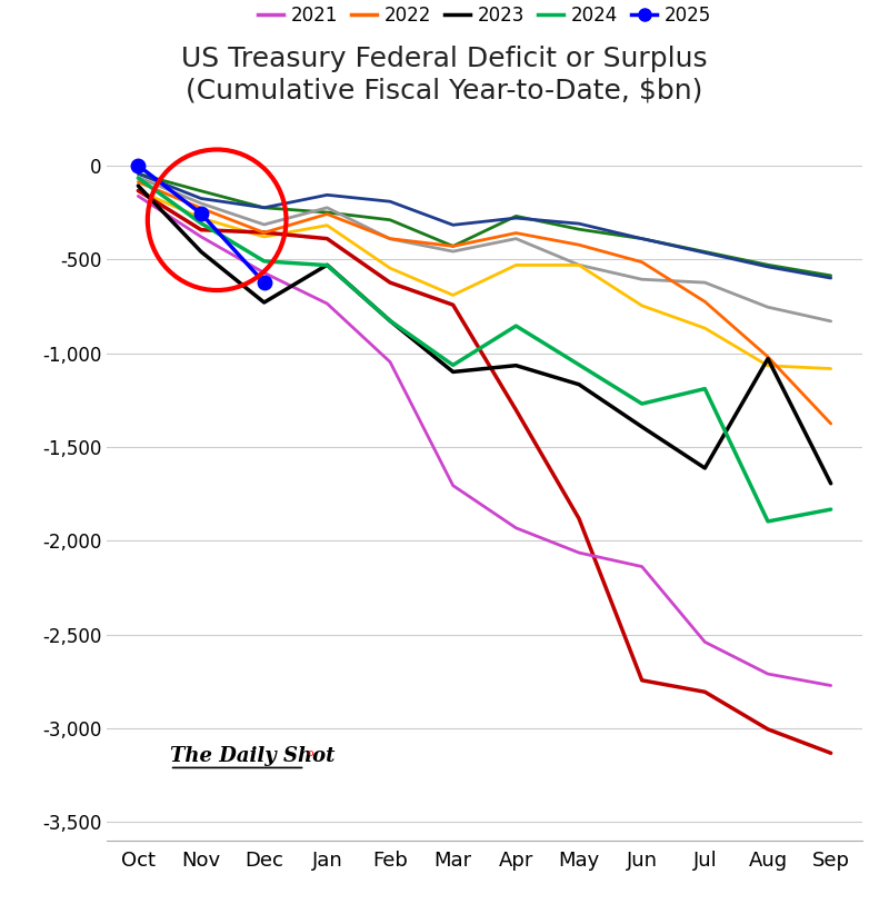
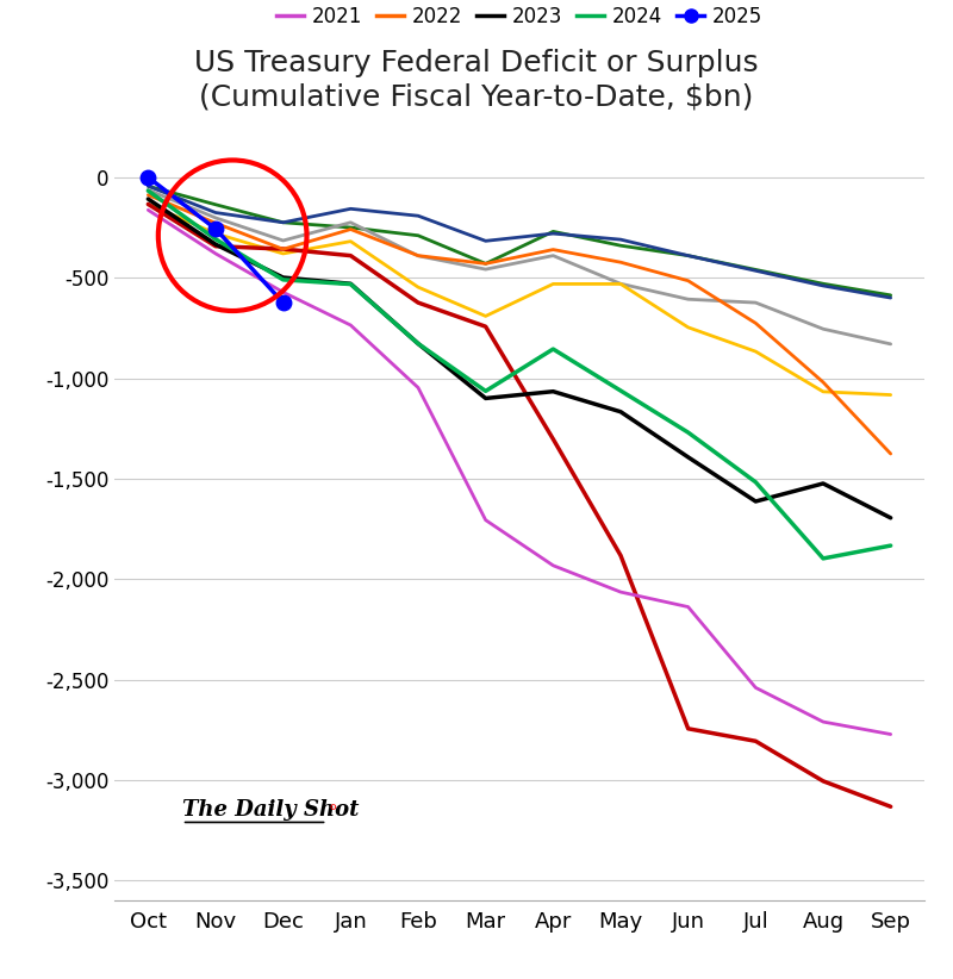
2023/Nov: -460 -> -330
2023/Dec: -730 -> -500
2024/Jul: -1,190 -> -1,520
2023/Aug: -1,030 -> -1,520
